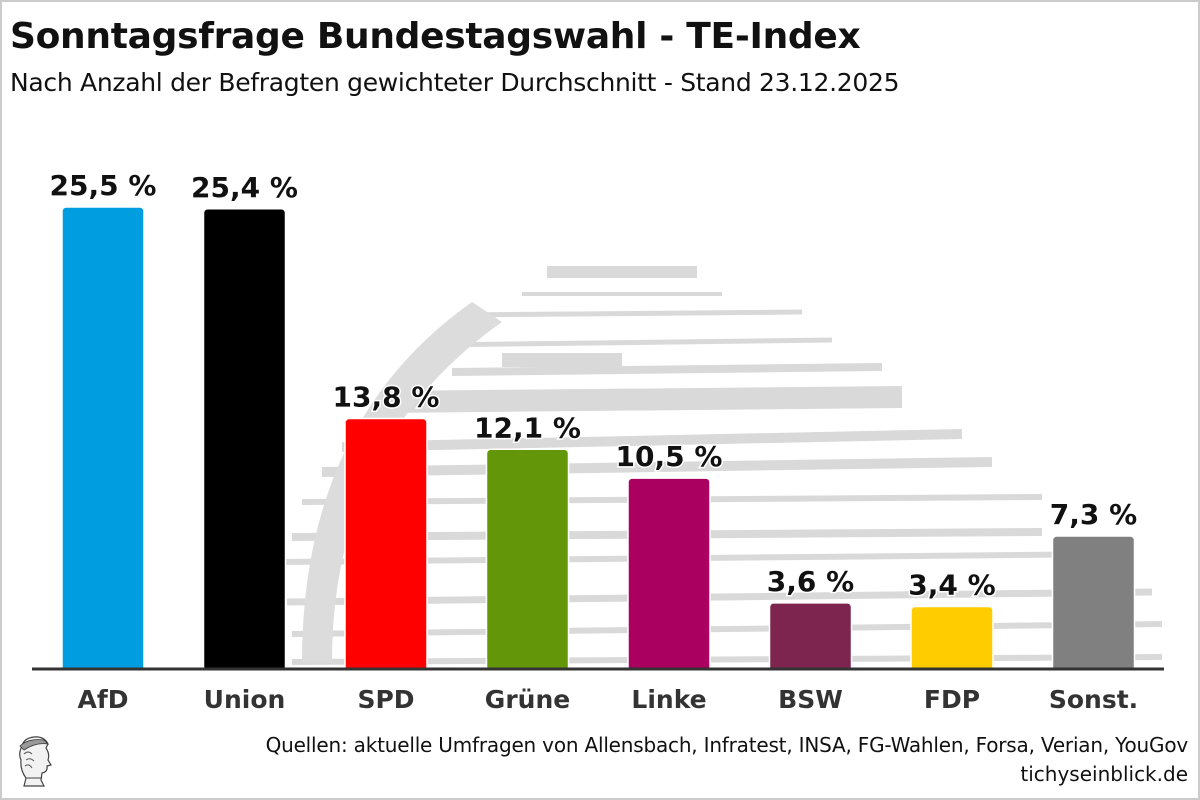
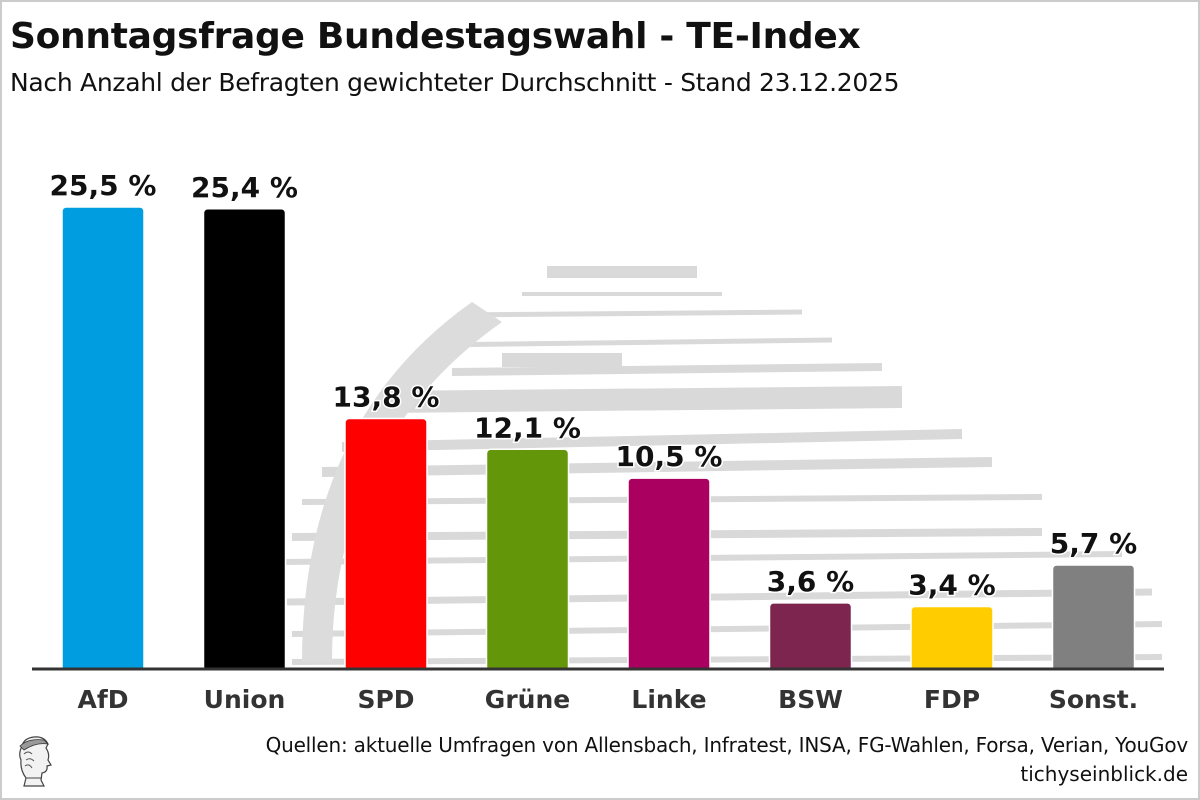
Sonst.: 7,3 -> 5,7
